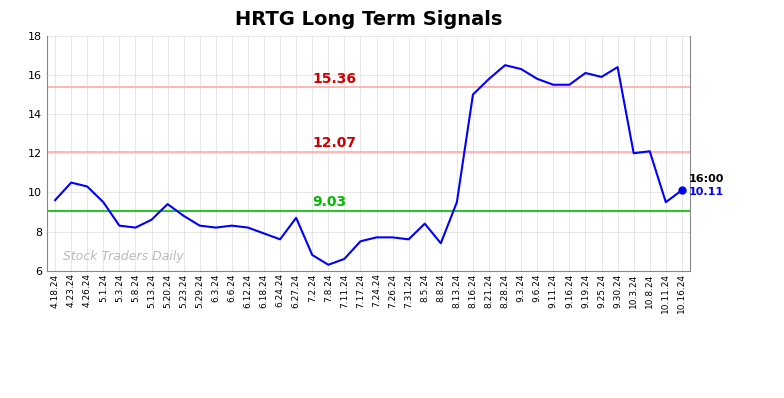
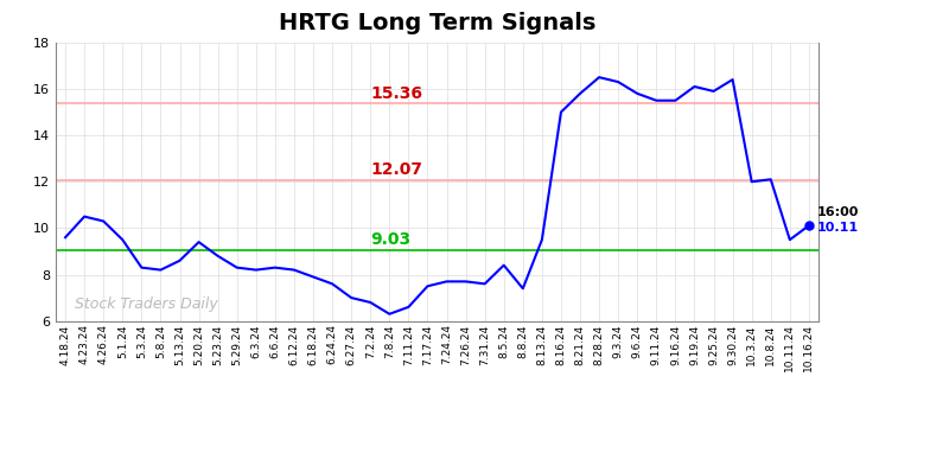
6.27.24: 8.7 -> 7.0
